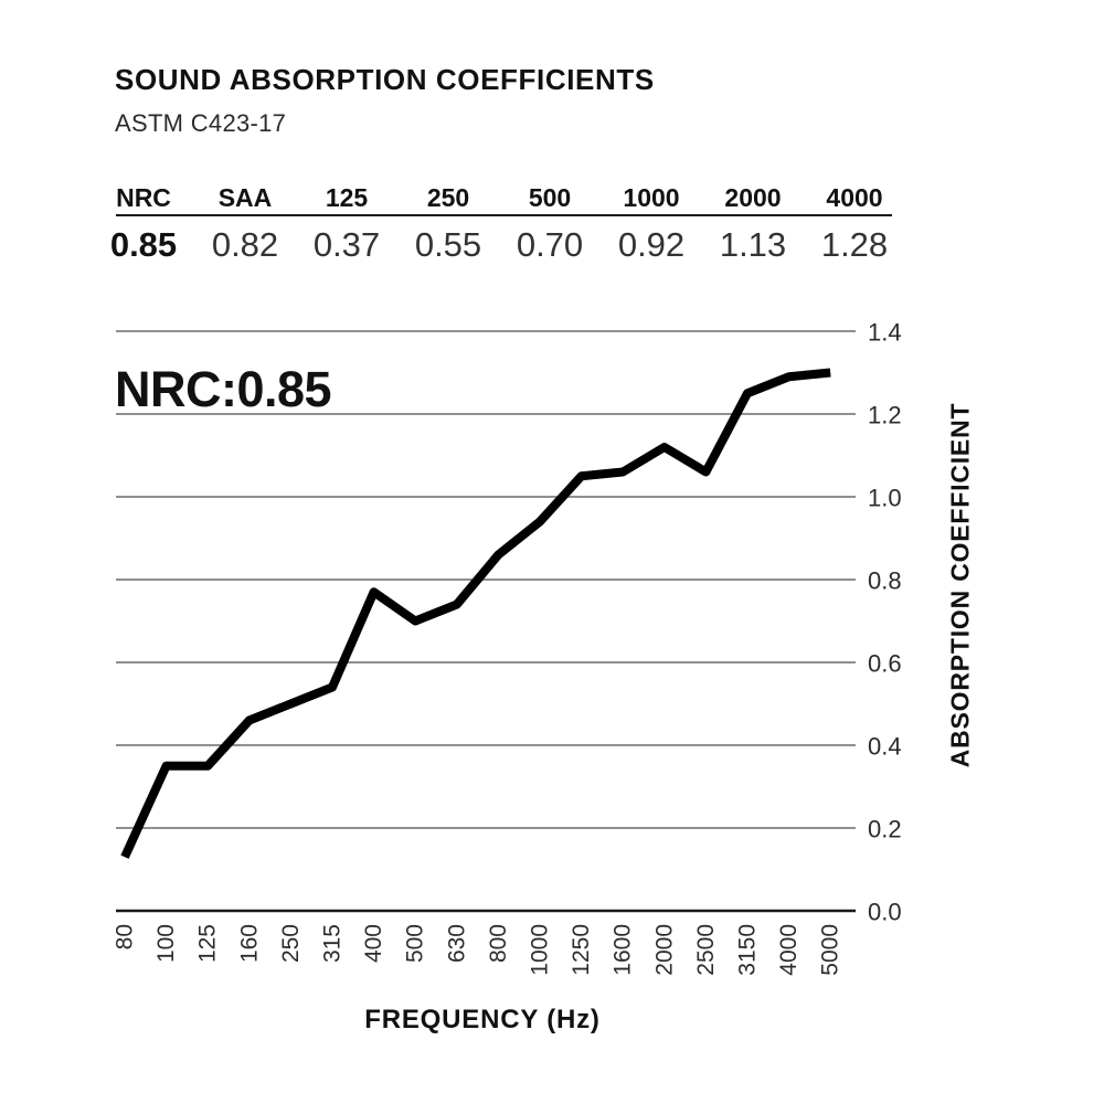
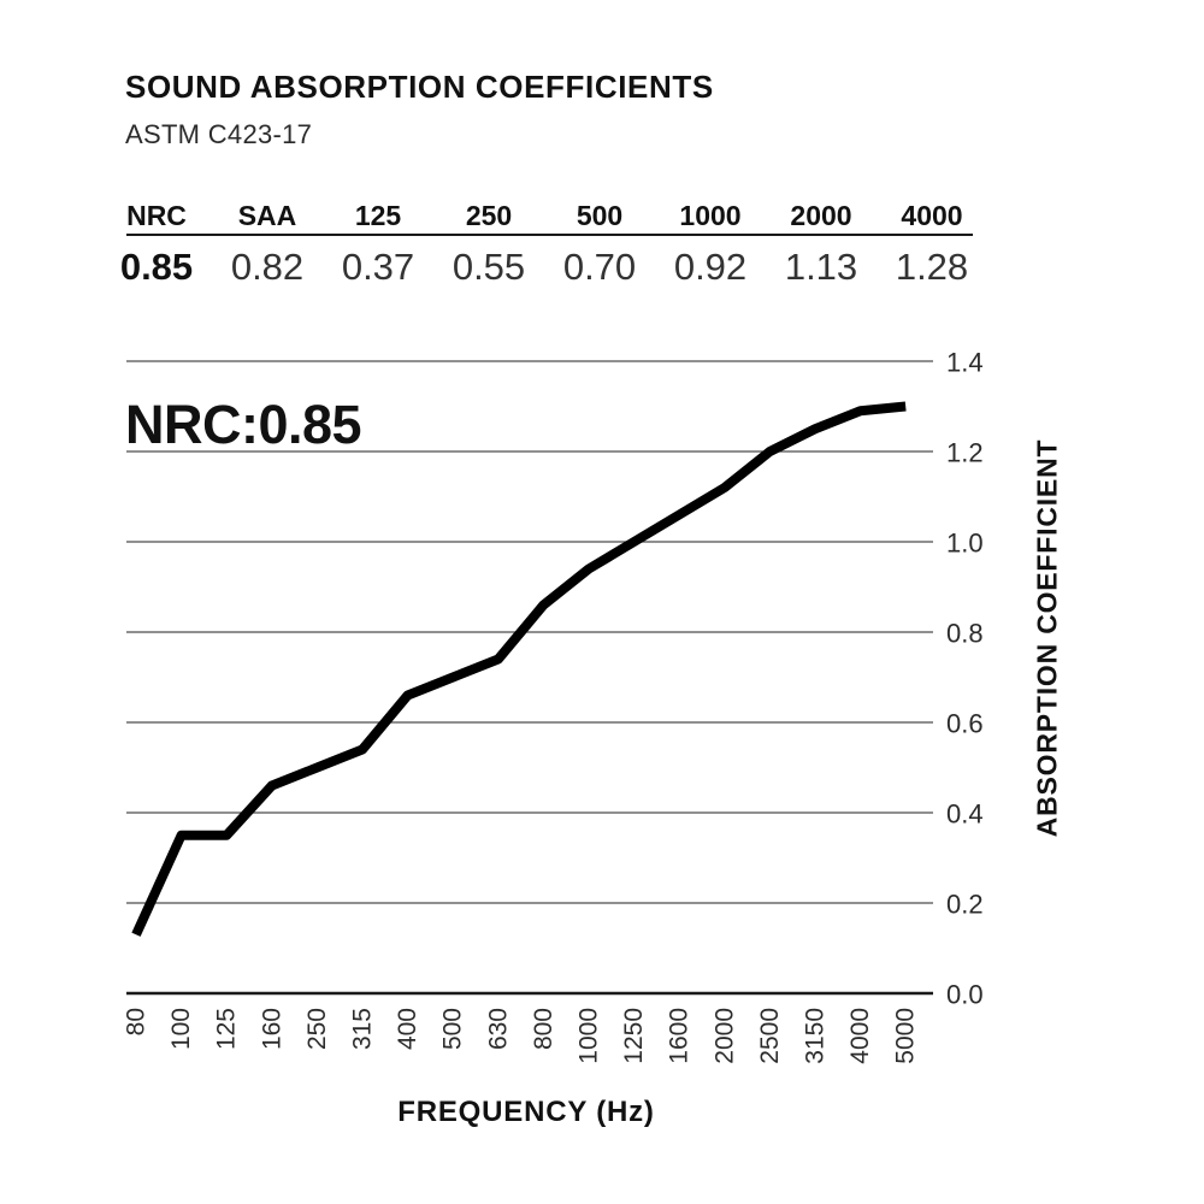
400: 0.77 -> 0.66
1250: 1.05 -> 1.00
2500: 1.06 -> 1.20
